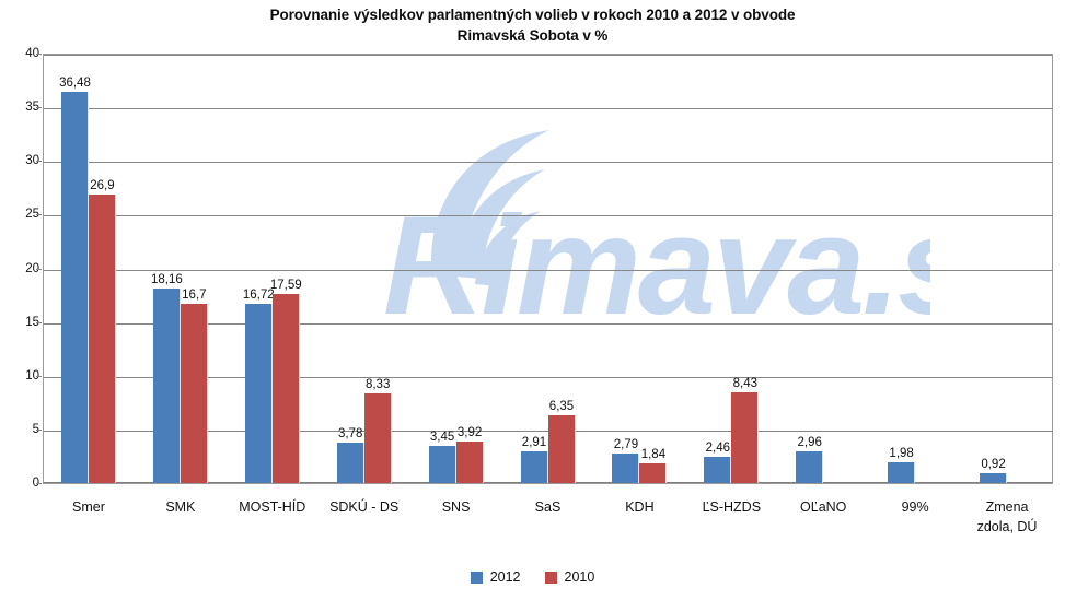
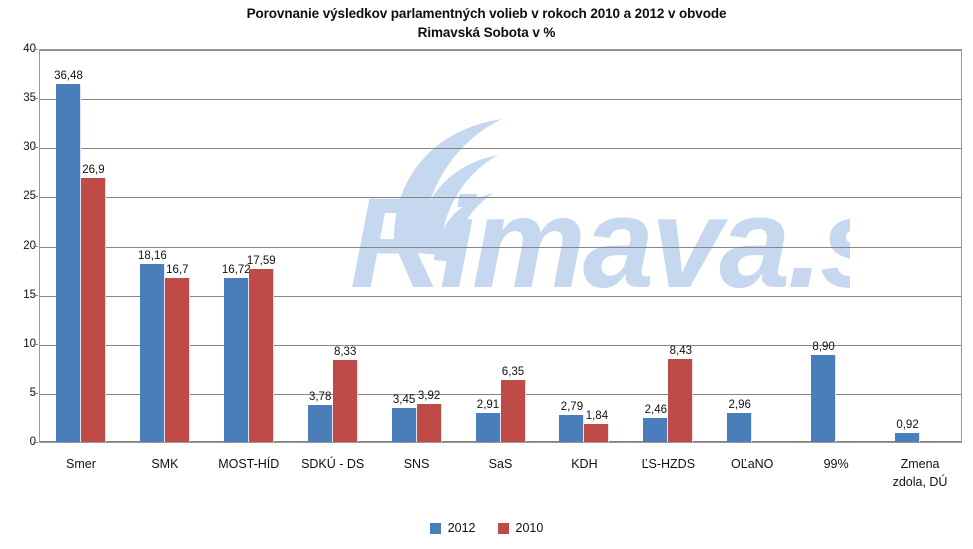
2012/99%: 1,98 -> 8,90
